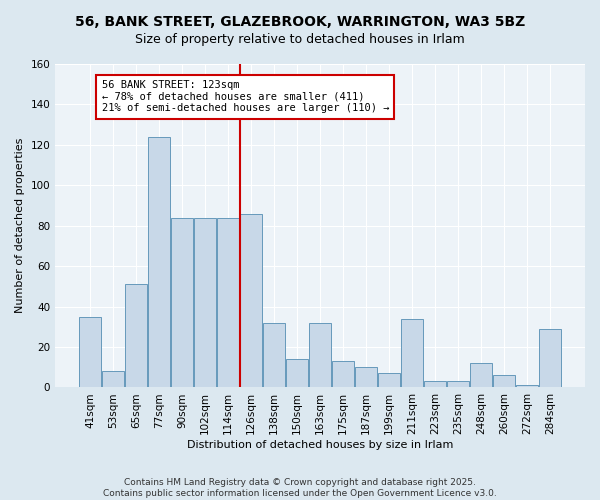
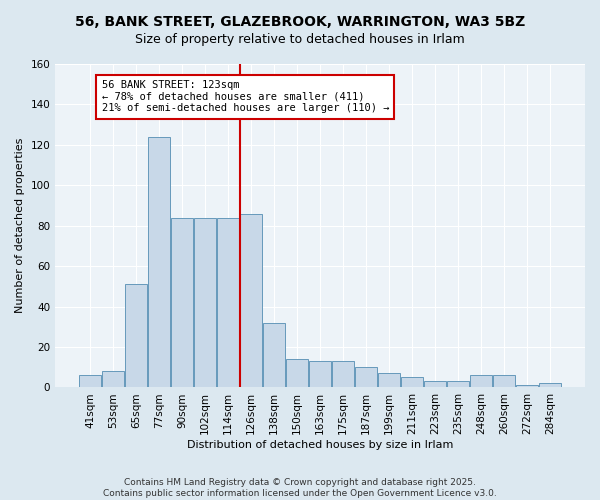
41sqm: 35 -> 6
163sqm: 32 -> 13
211sqm: 34 -> 5
248sqm: 12 -> 6
284sqm: 29 -> 2
